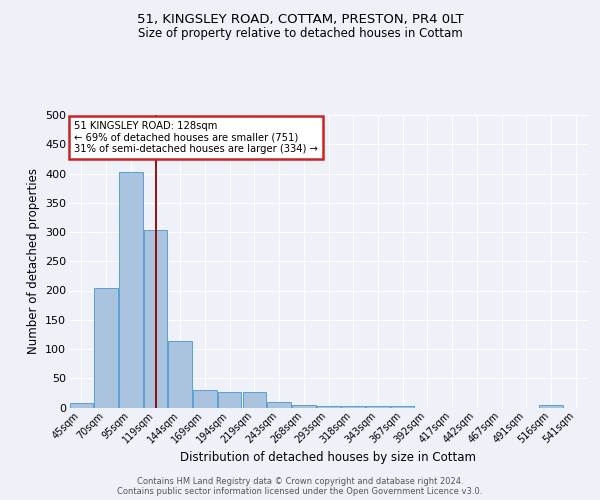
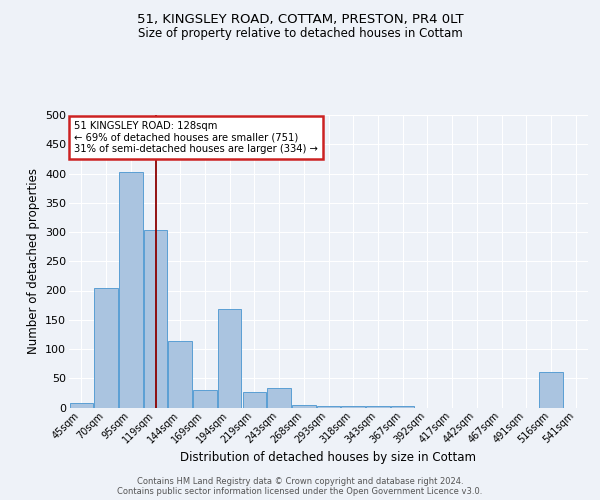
194sqm: 27 -> 168
243sqm: 9 -> 34
516sqm: 4 -> 60
